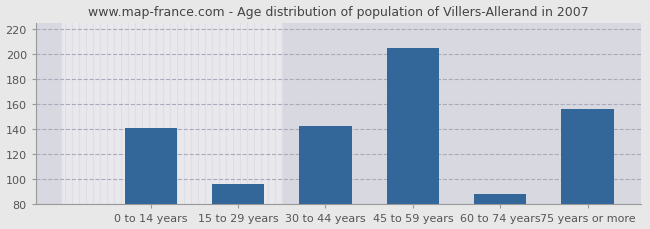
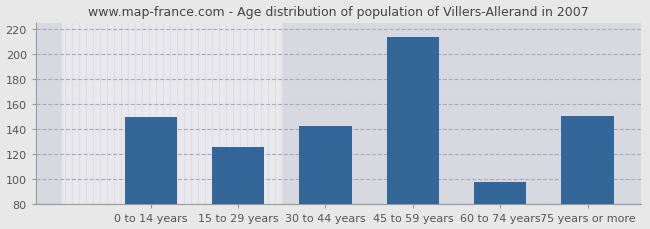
0 to 14 years: 141 -> 150
15 to 29 years: 96 -> 126
45 to 59 years: 205 -> 214
60 to 74 years: 88 -> 98
75 years or more: 156 -> 151
